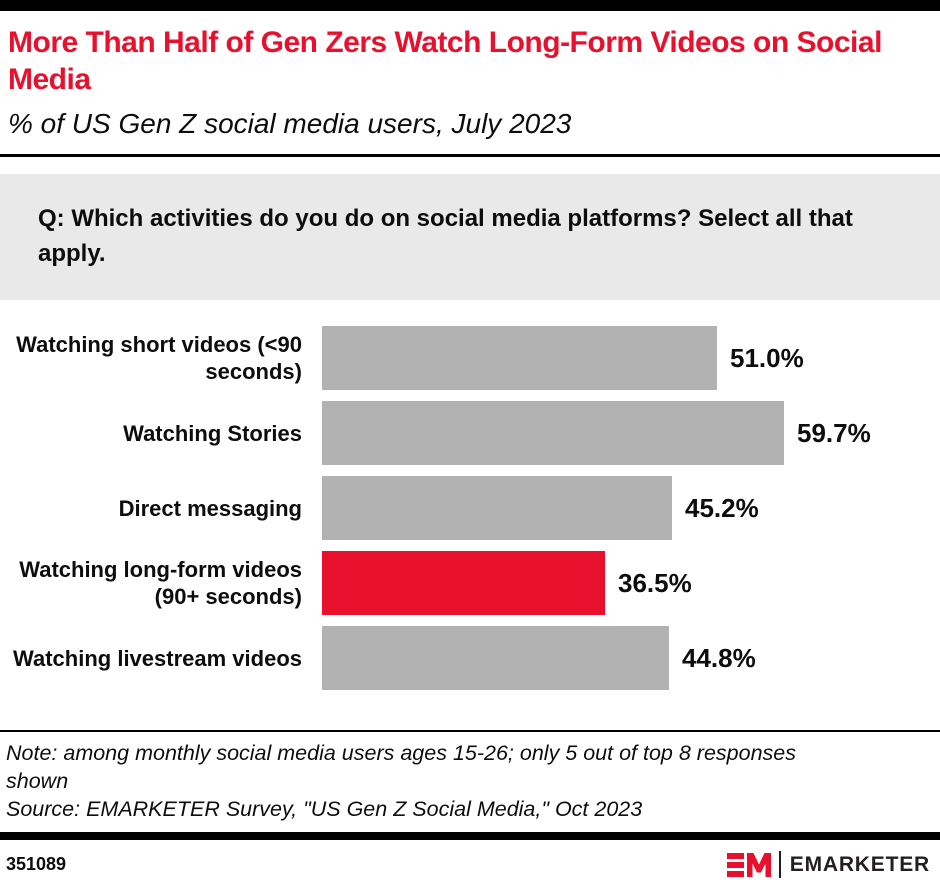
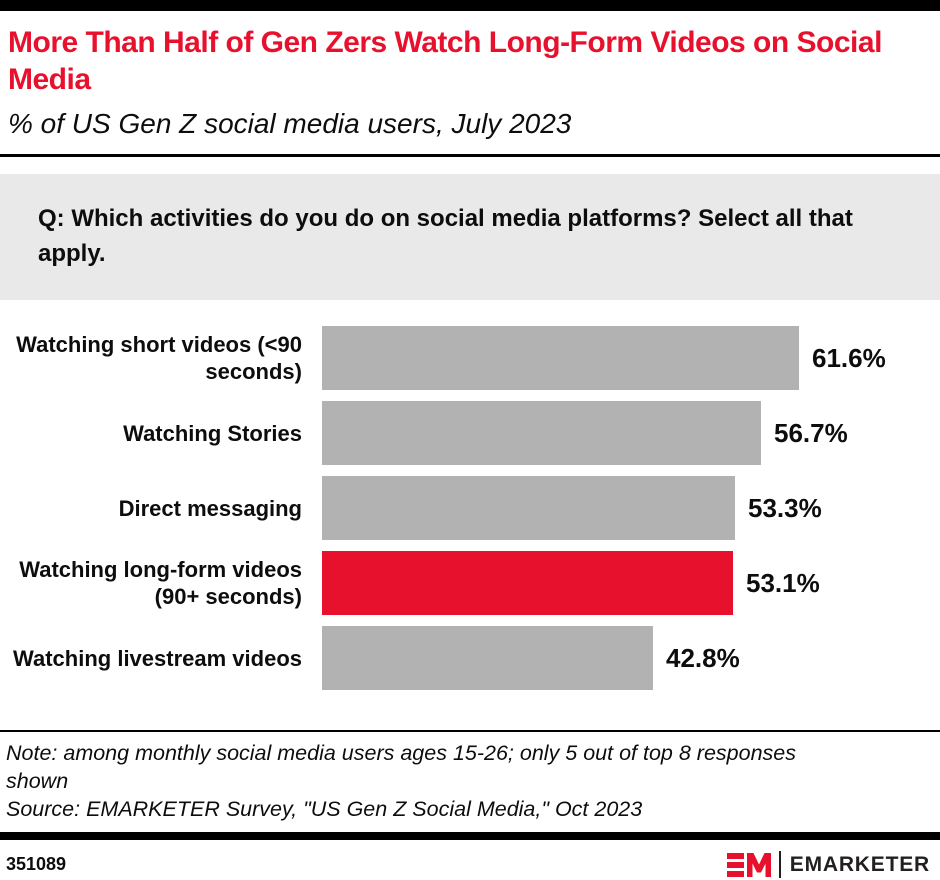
Watching short videos (<90 seconds): 51.0% -> 61.6%
Watching Stories: 59.7% -> 56.7%
Direct messaging: 45.2% -> 53.3%
Watching long-form videos (90+ seconds): 36.5% -> 53.1%
Watching livestream videos: 44.8% -> 42.8%
